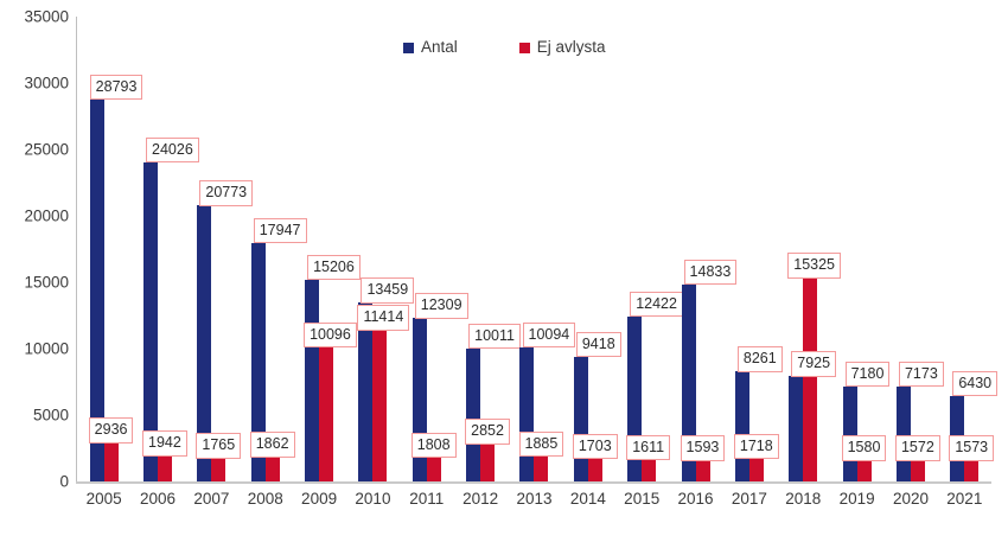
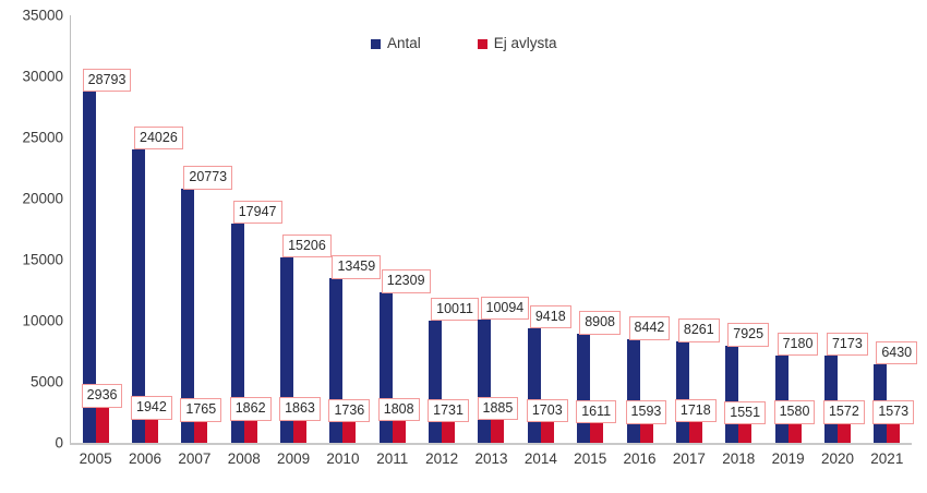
Ej avlysta/2009: 10096 -> 1863
Ej avlysta/2010: 11414 -> 1736
Ej avlysta/2012: 2852 -> 1731
Antal/2015: 12422 -> 8908
Antal/2016: 14833 -> 8442
Ej avlysta/2018: 15325 -> 1551
